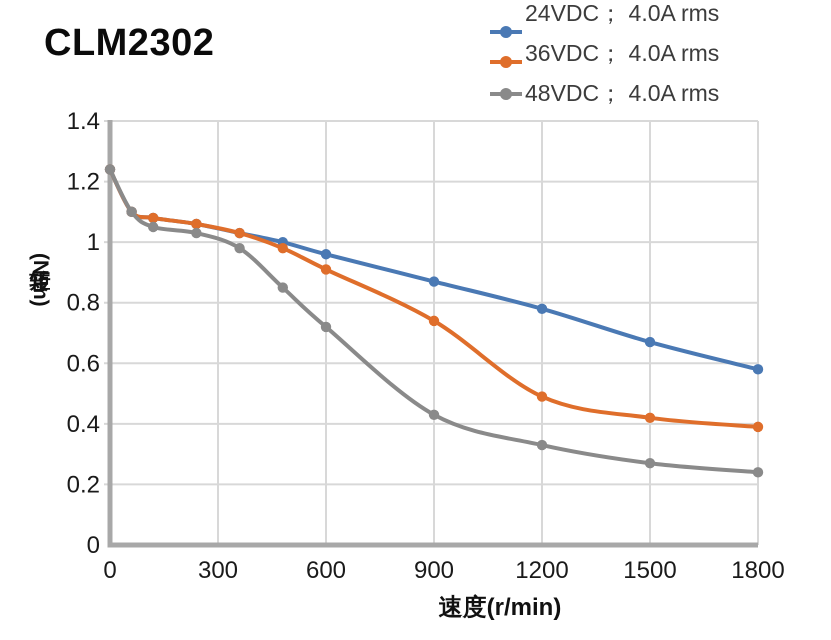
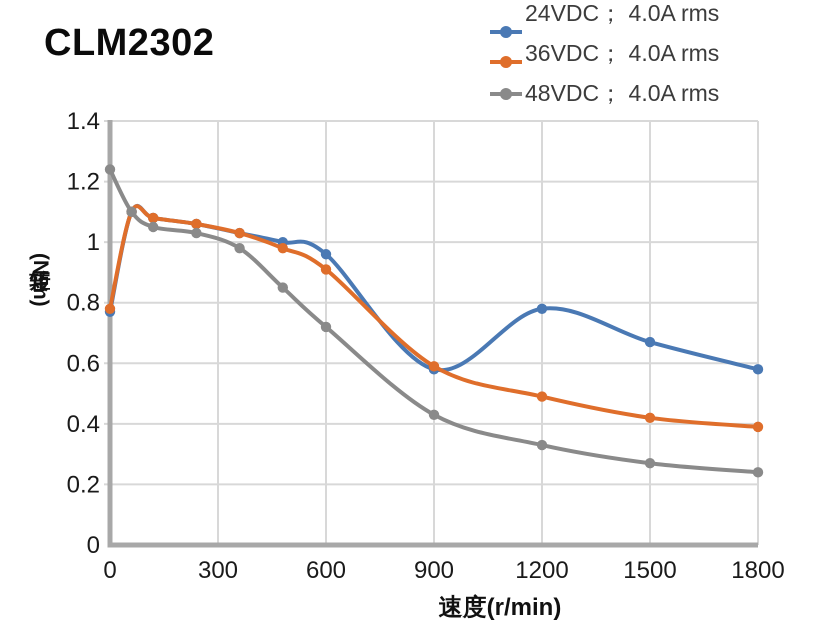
24VDC； 4.0A rms/0: 1.24 -> 0.77
36VDC； 4.0A rms/0: 1.24 -> 0.78
24VDC； 4.0A rms/900: 0.87 -> 0.58
36VDC； 4.0A rms/900: 0.74 -> 0.59
